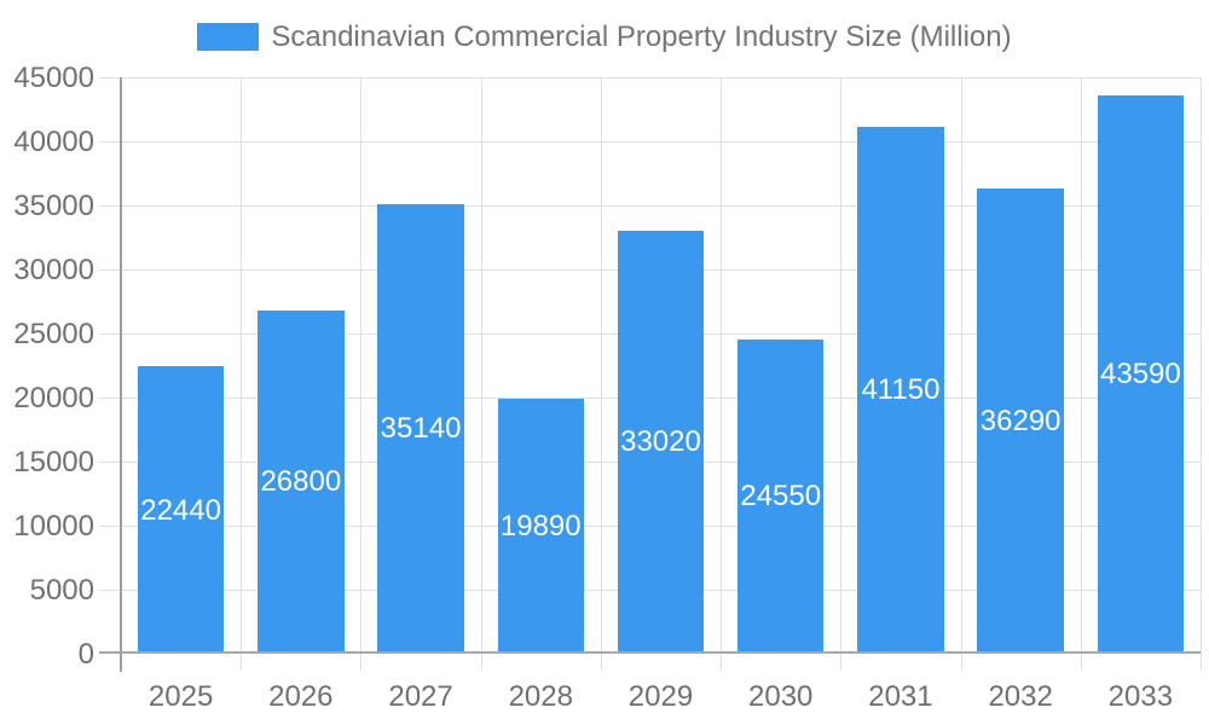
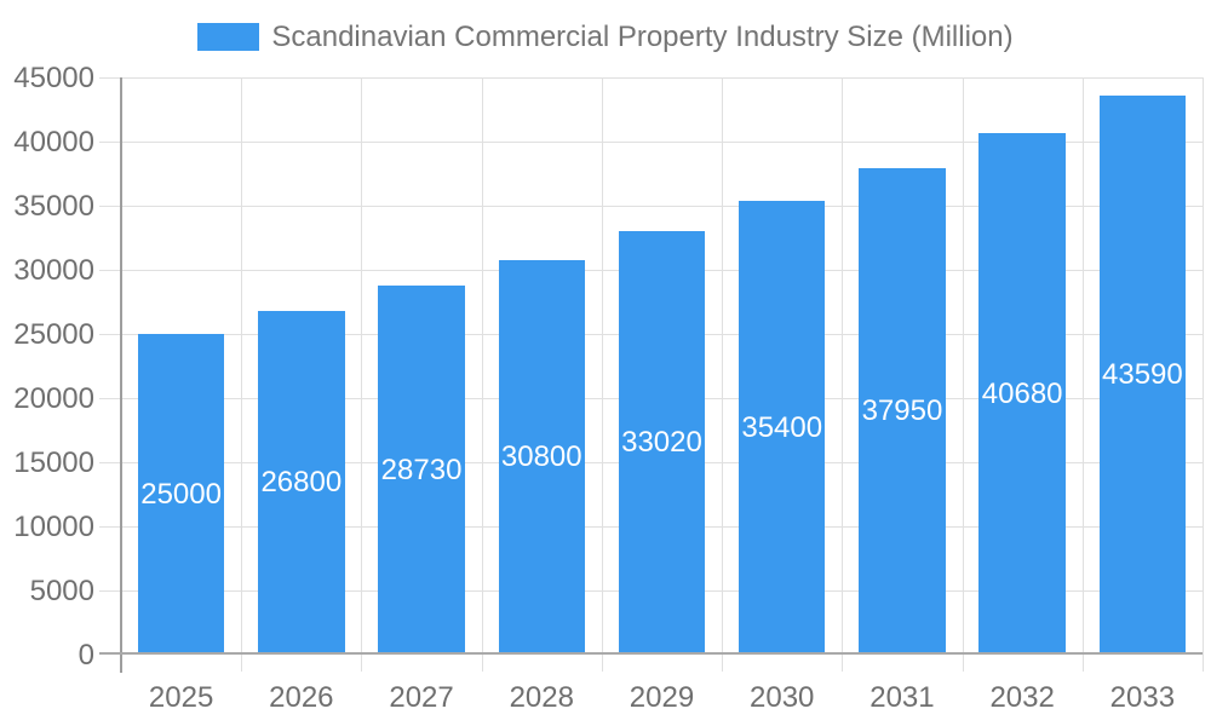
2025: 22440 -> 25000
2027: 35140 -> 28730
2028: 19890 -> 30800
2030: 24550 -> 35400
2031: 41150 -> 37950
2032: 36290 -> 40680
